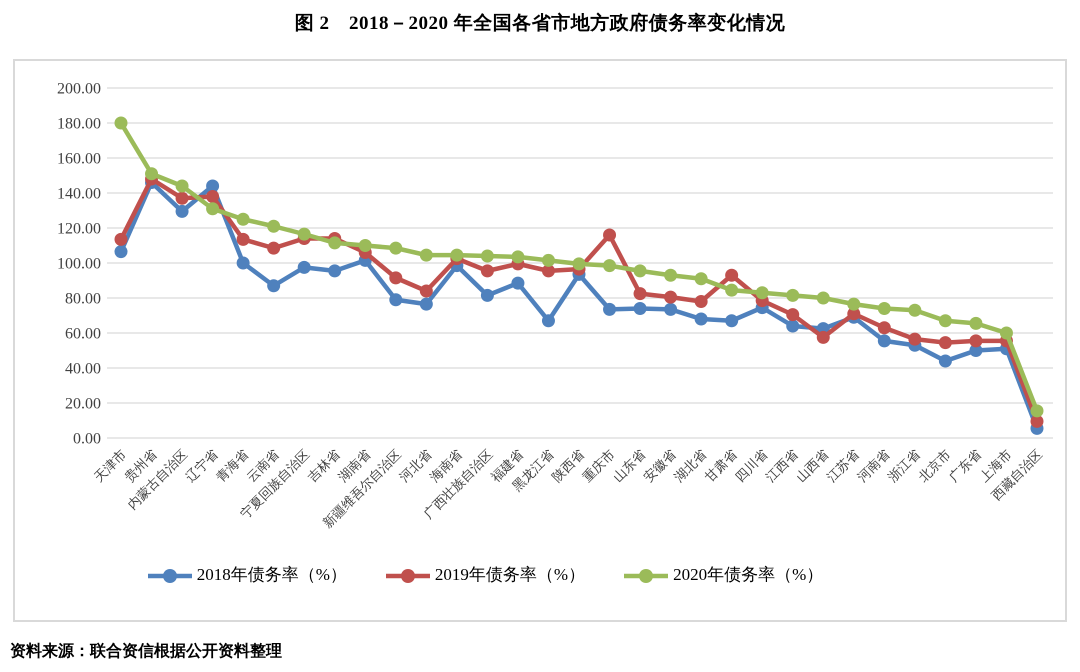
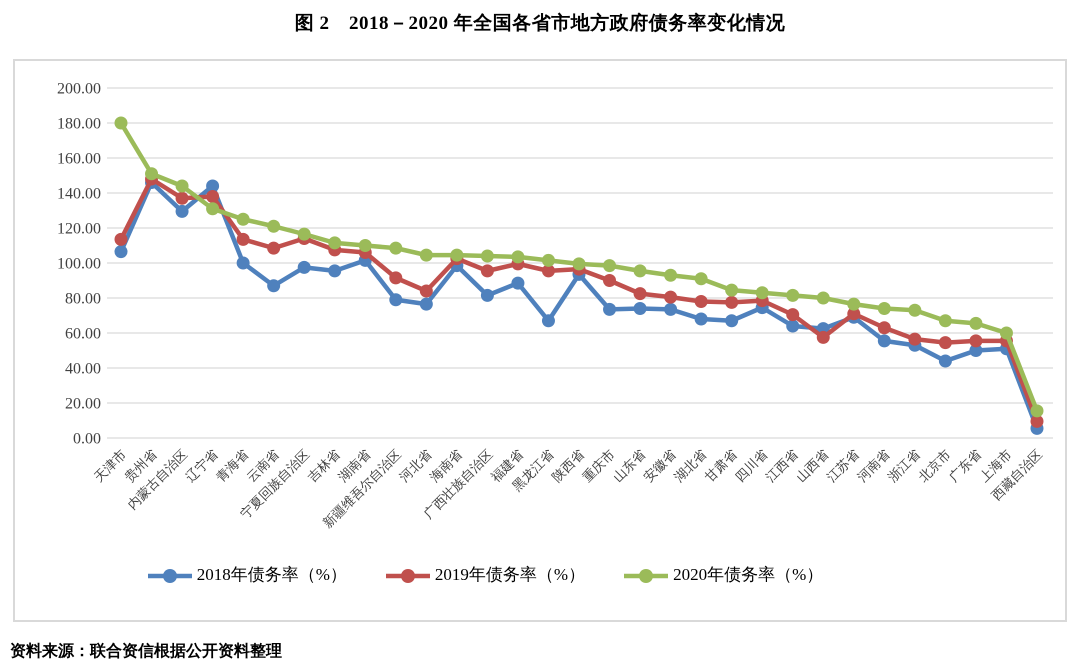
2019年债务率（%）/吉林省: 114 -> 108
2019年债务率（%）/重庆市: 116 -> 90
2019年债务率（%）/甘肃省: 93 -> 78
